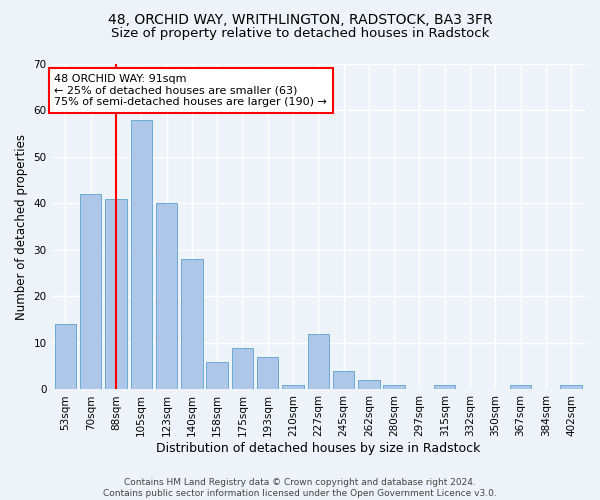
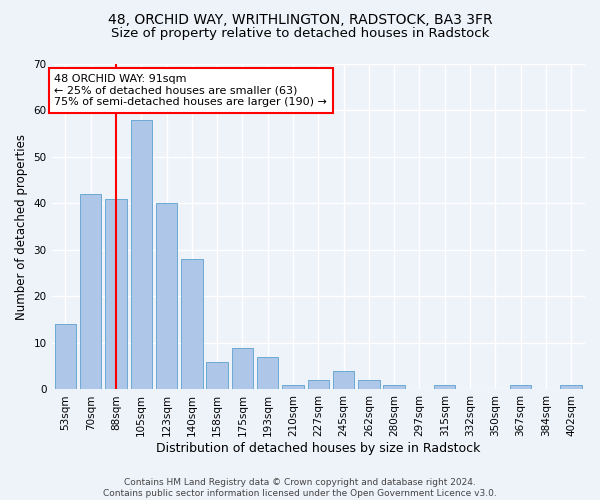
227sqm: 12 -> 2
